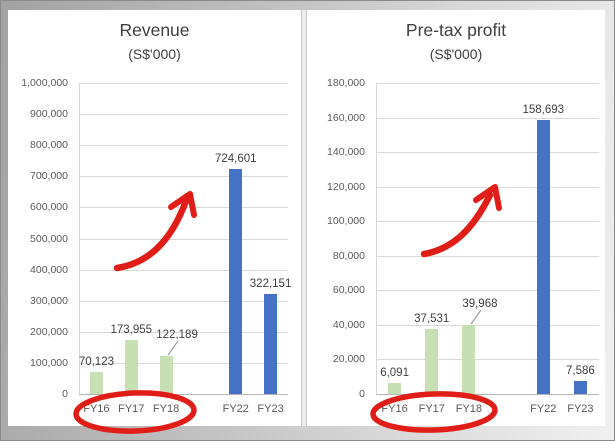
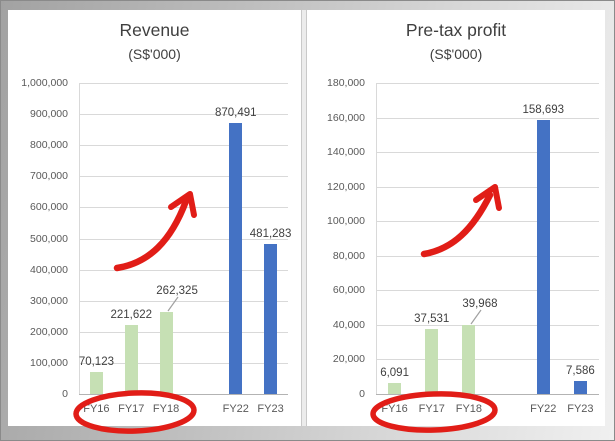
Revenue/FY17: 173,955 -> 221,622
Revenue/FY18: 122,189 -> 262,325
Revenue/FY22: 724,601 -> 870,491
Revenue/FY23: 322,151 -> 481,283
